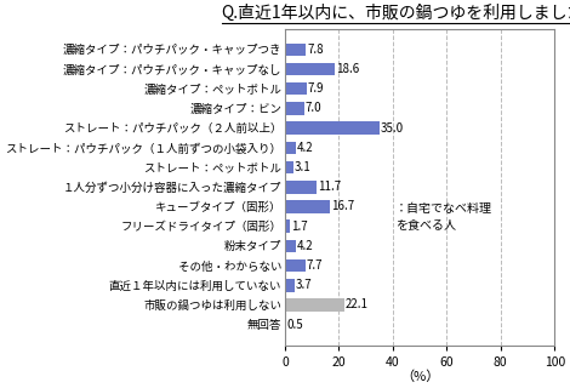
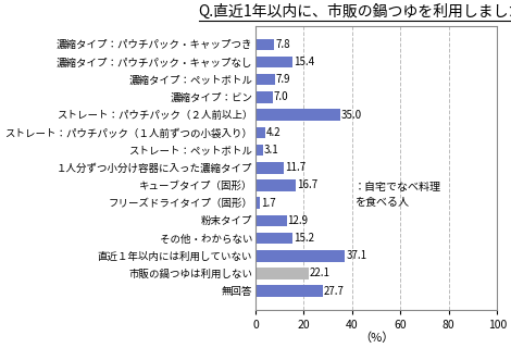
濃縮タイプ：パウチパック・キャップなし: 18.6 -> 15.4
粉末タイプ: 4.2 -> 12.9
その他・わからない: 7.7 -> 15.2
直近１年以内には利用していない: 3.7 -> 37.1
無回答: 0.5 -> 27.7
